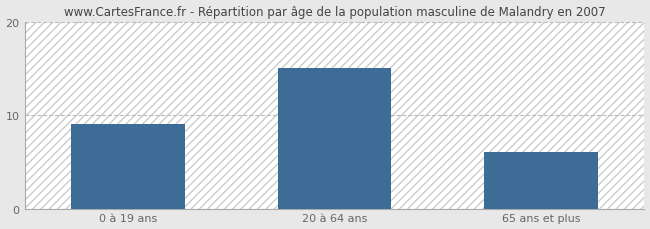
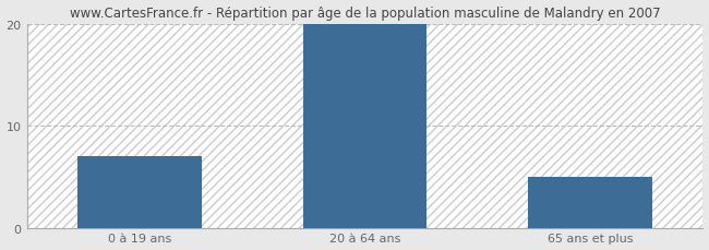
0 à 19 ans: 9 -> 7
20 à 64 ans: 15 -> 20
65 ans et plus: 6 -> 5
